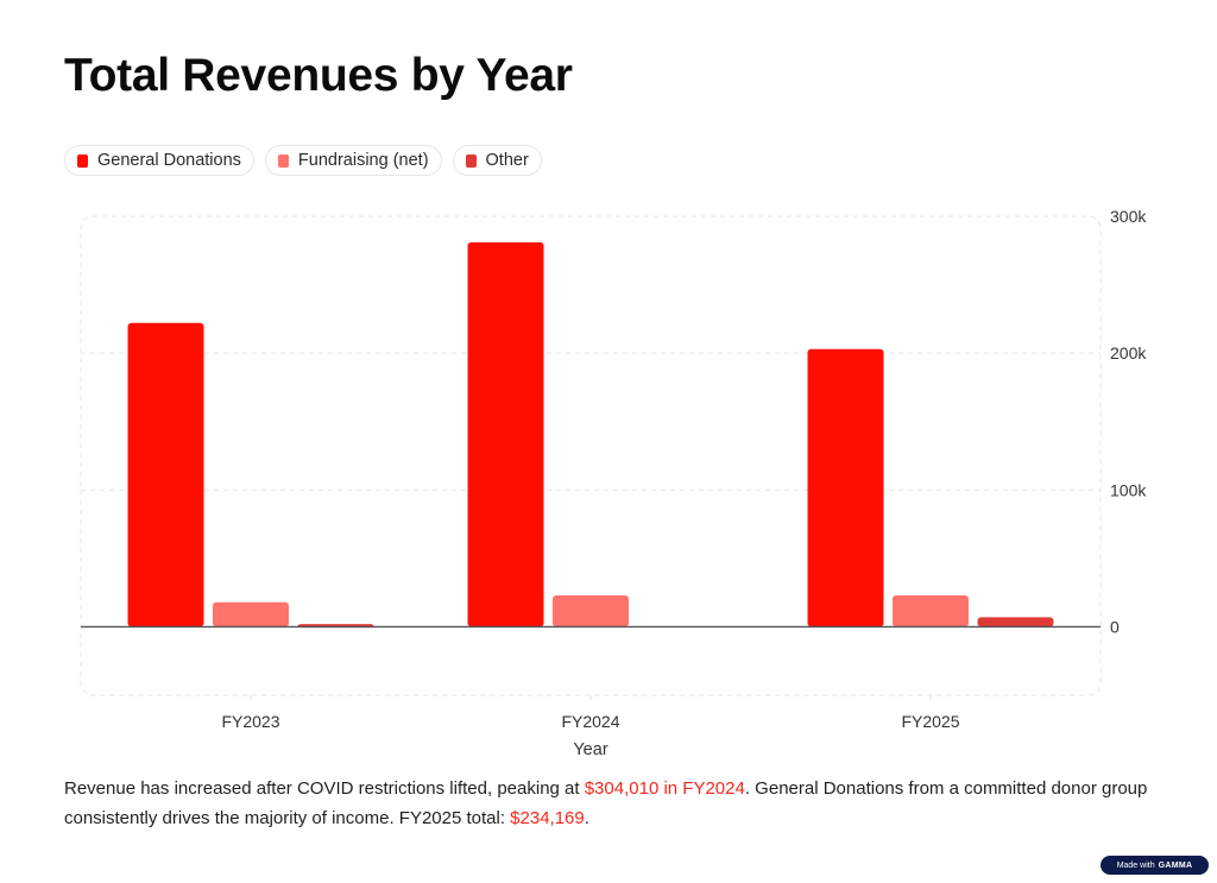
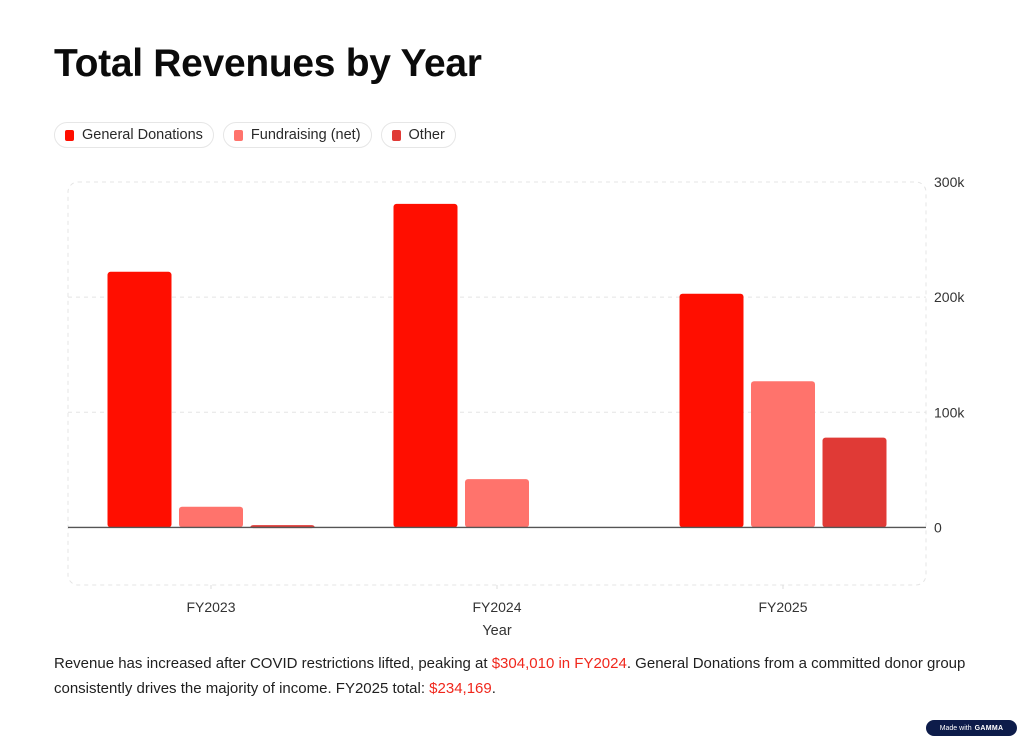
Fundraising (net)/FY2024: 23k -> 42k
Fundraising (net)/FY2025: 23k -> 127k
Other/FY2025: 7k -> 78k
